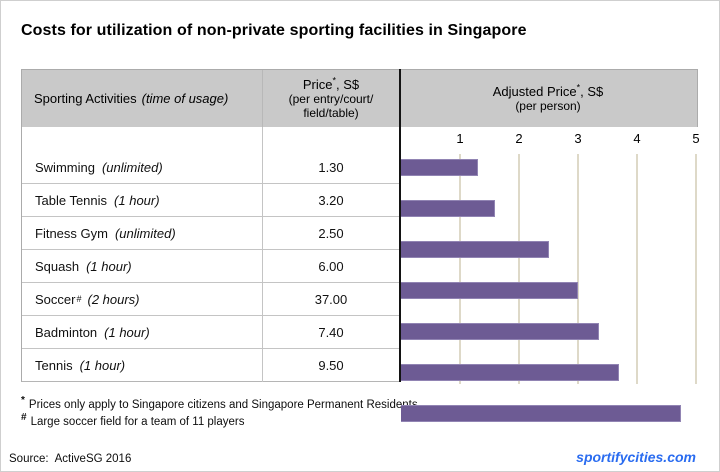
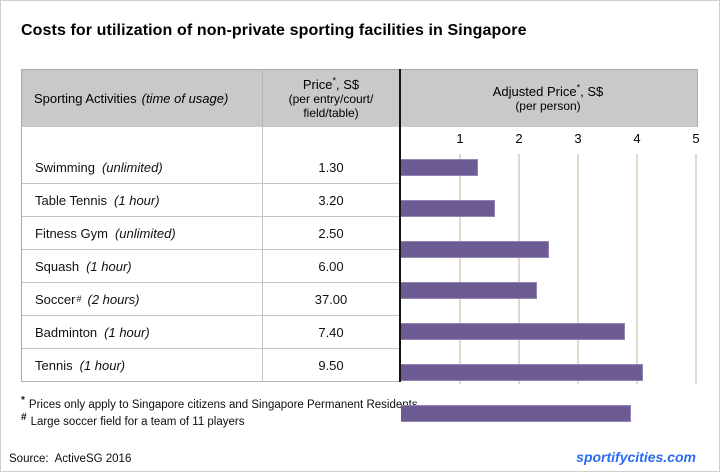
Squash: 3.0 -> 2.3
Soccer: 3.4 -> 3.8
Badminton: 3.7 -> 4.1
Tennis: 4.8 -> 3.9
